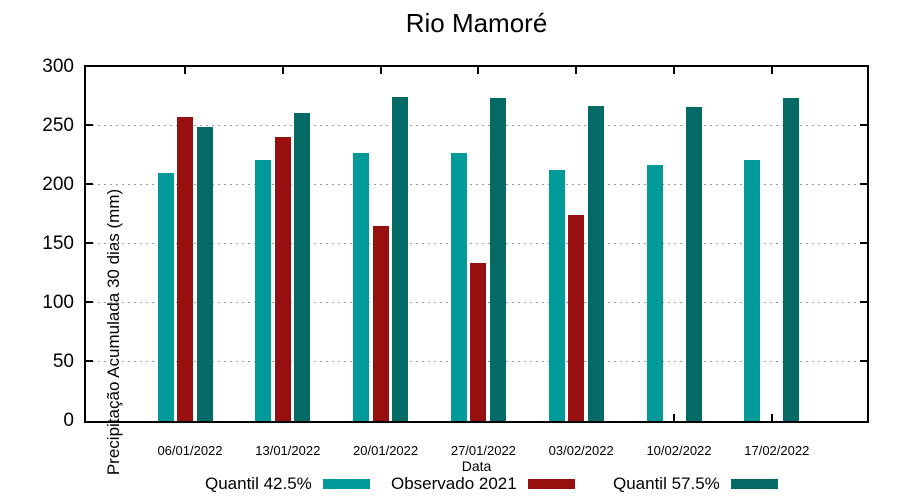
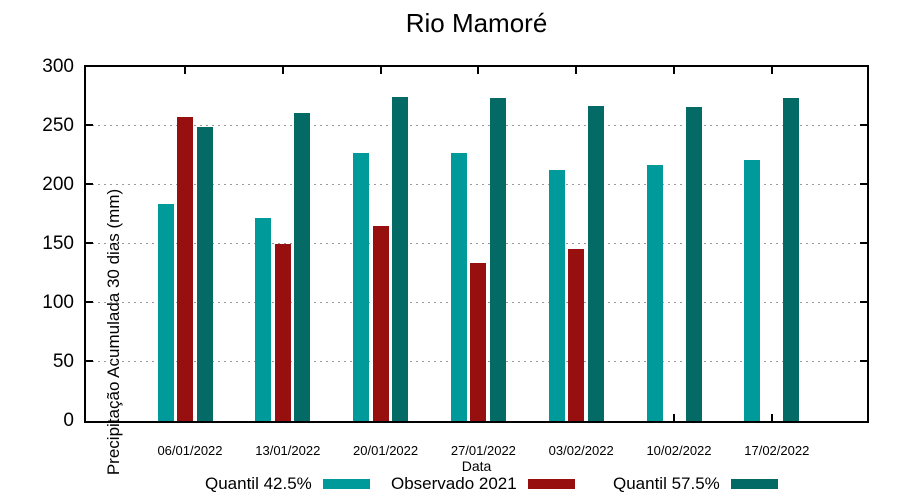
Quantil 42.5%/06/01/2022: 210 -> 184
Quantil 42.5%/13/01/2022: 221 -> 172
Observado 2021/13/01/2022: 241 -> 150
Observado 2021/03/02/2022: 175 -> 146
